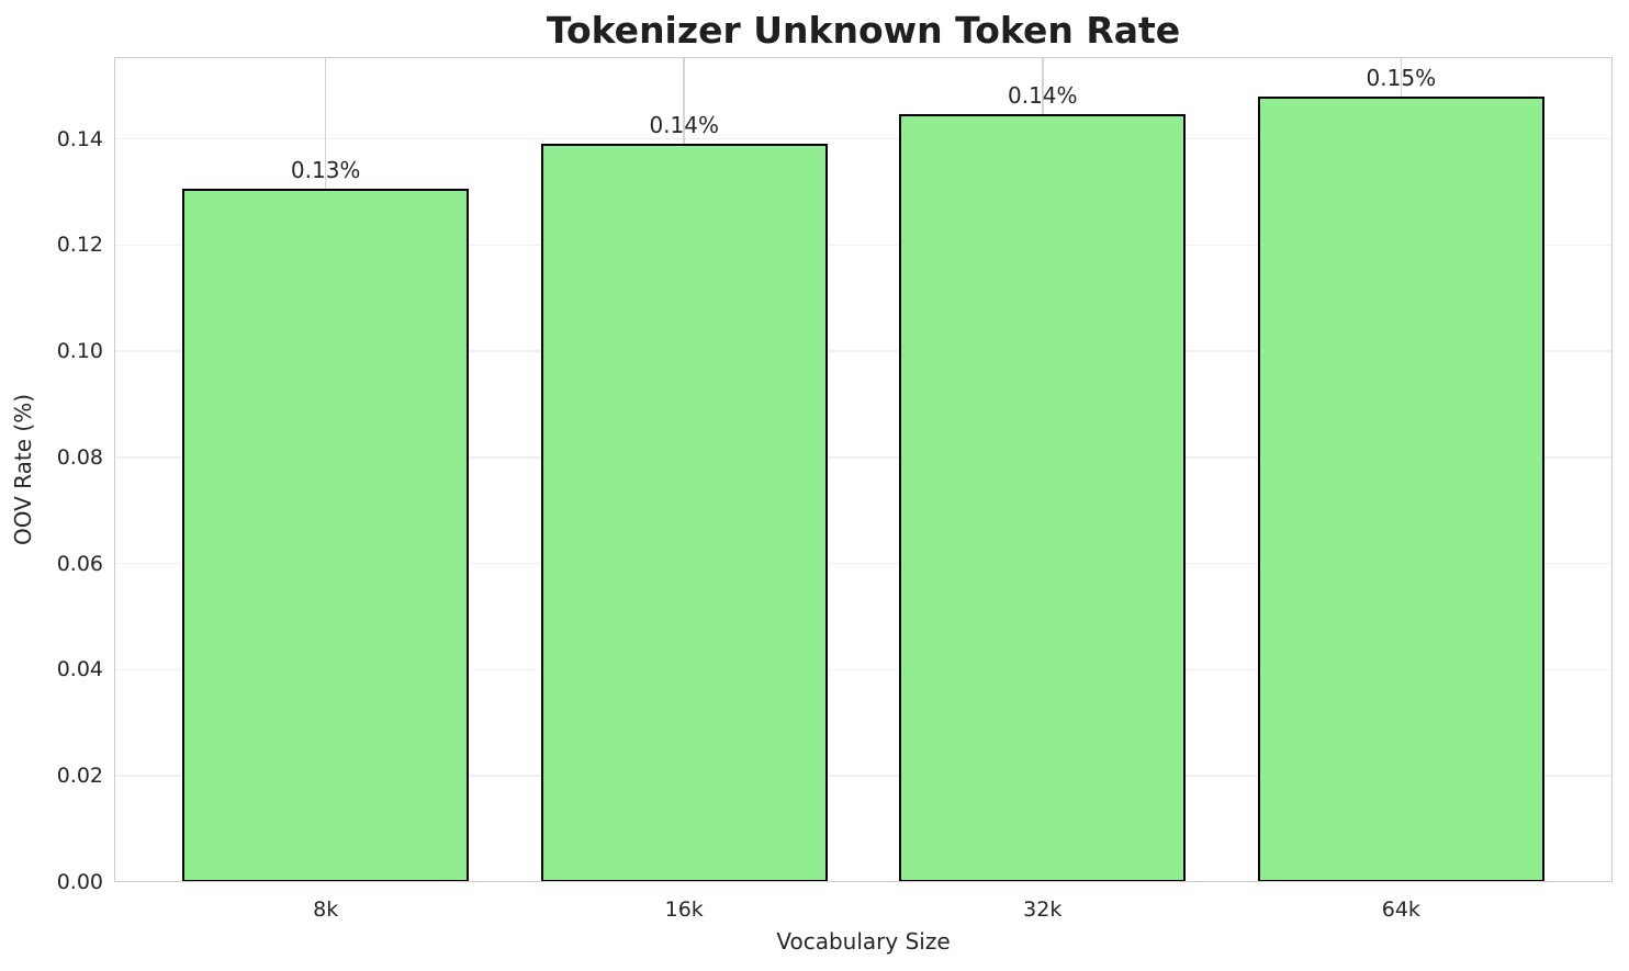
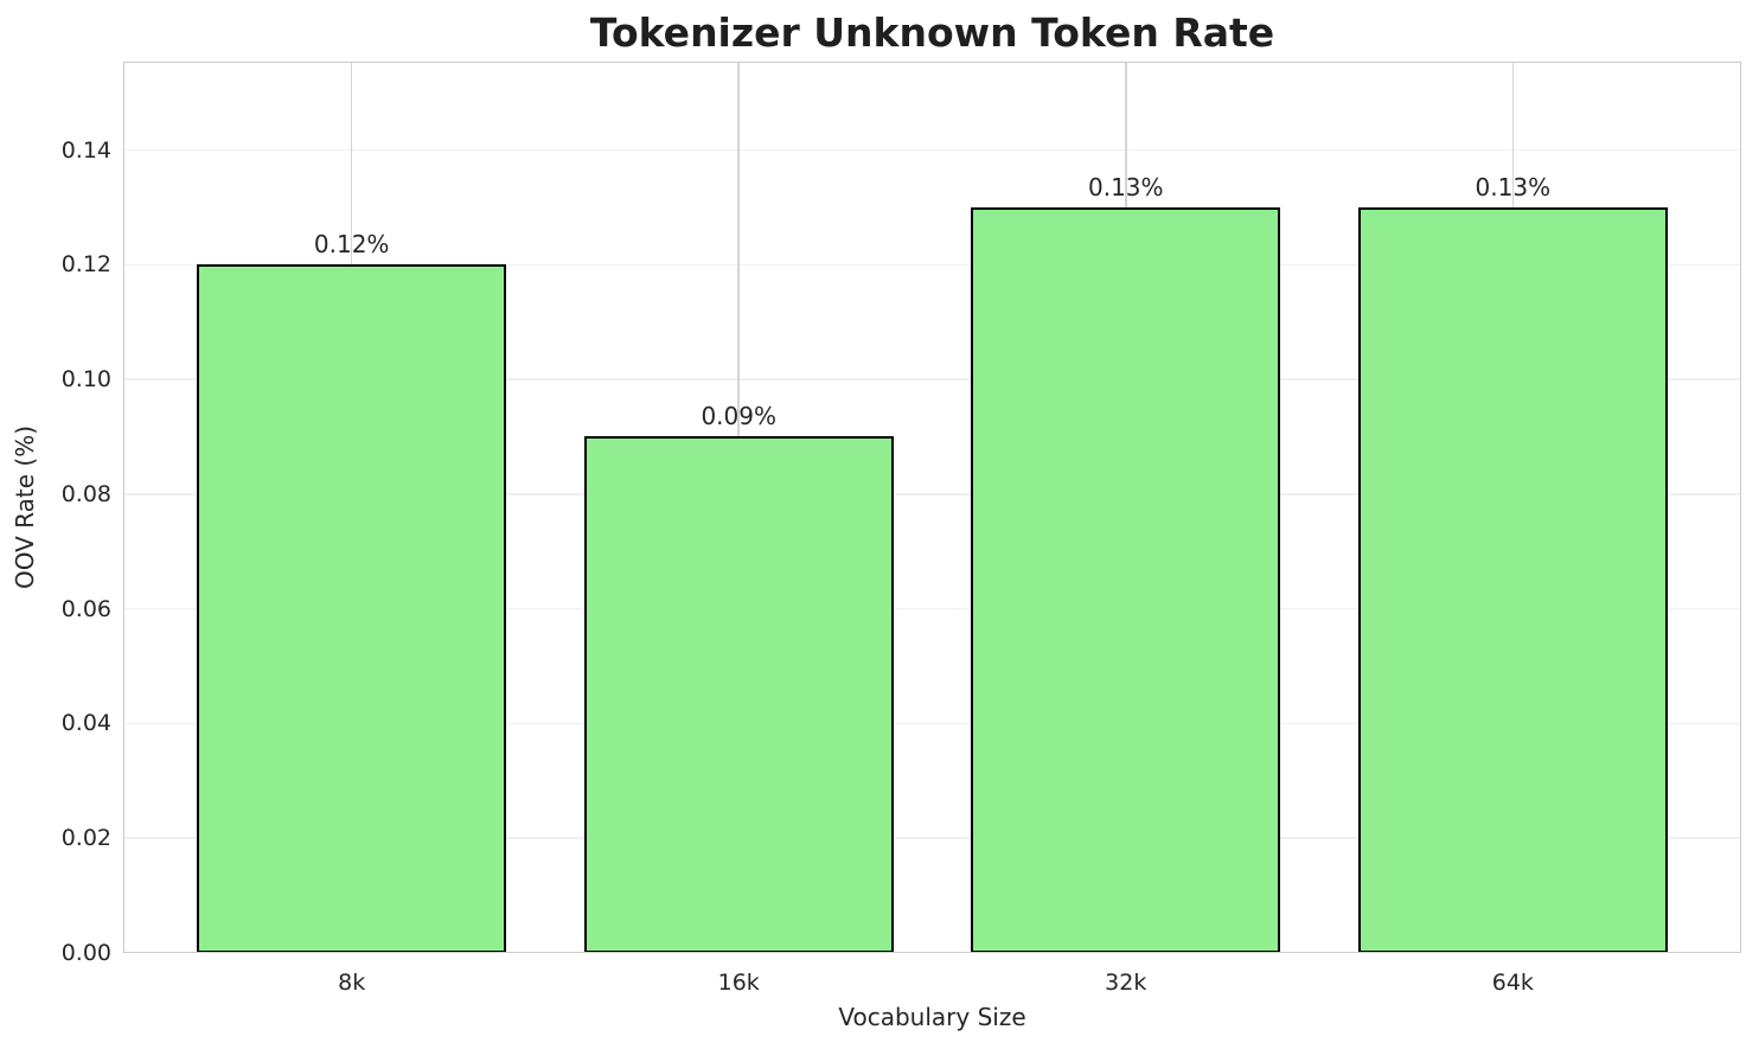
8k: 0.13% -> 0.12%
16k: 0.14% -> 0.09%
32k: 0.14% -> 0.13%
64k: 0.15% -> 0.13%
